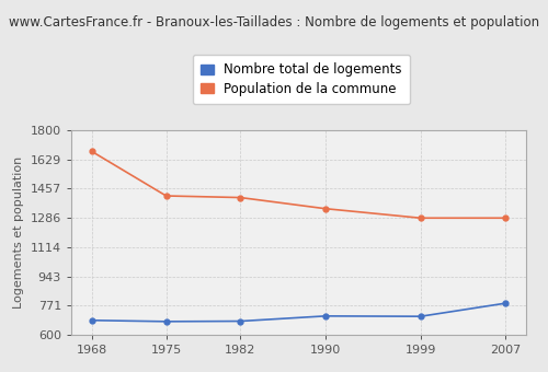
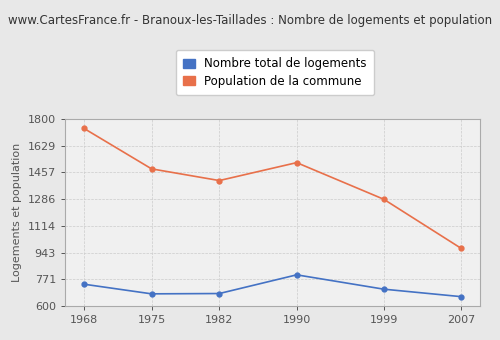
Nombre total de logements/1968: 680 -> 740
Population de la commune/1968: 1680 -> 1740
Population de la commune/1975: 1420 -> 1480
Nombre total de logements/1990: 710 -> 800
Population de la commune/1990: 1340 -> 1520
Nombre total de logements/2007: 780 -> 660
Population de la commune/2007: 1280 -> 970
